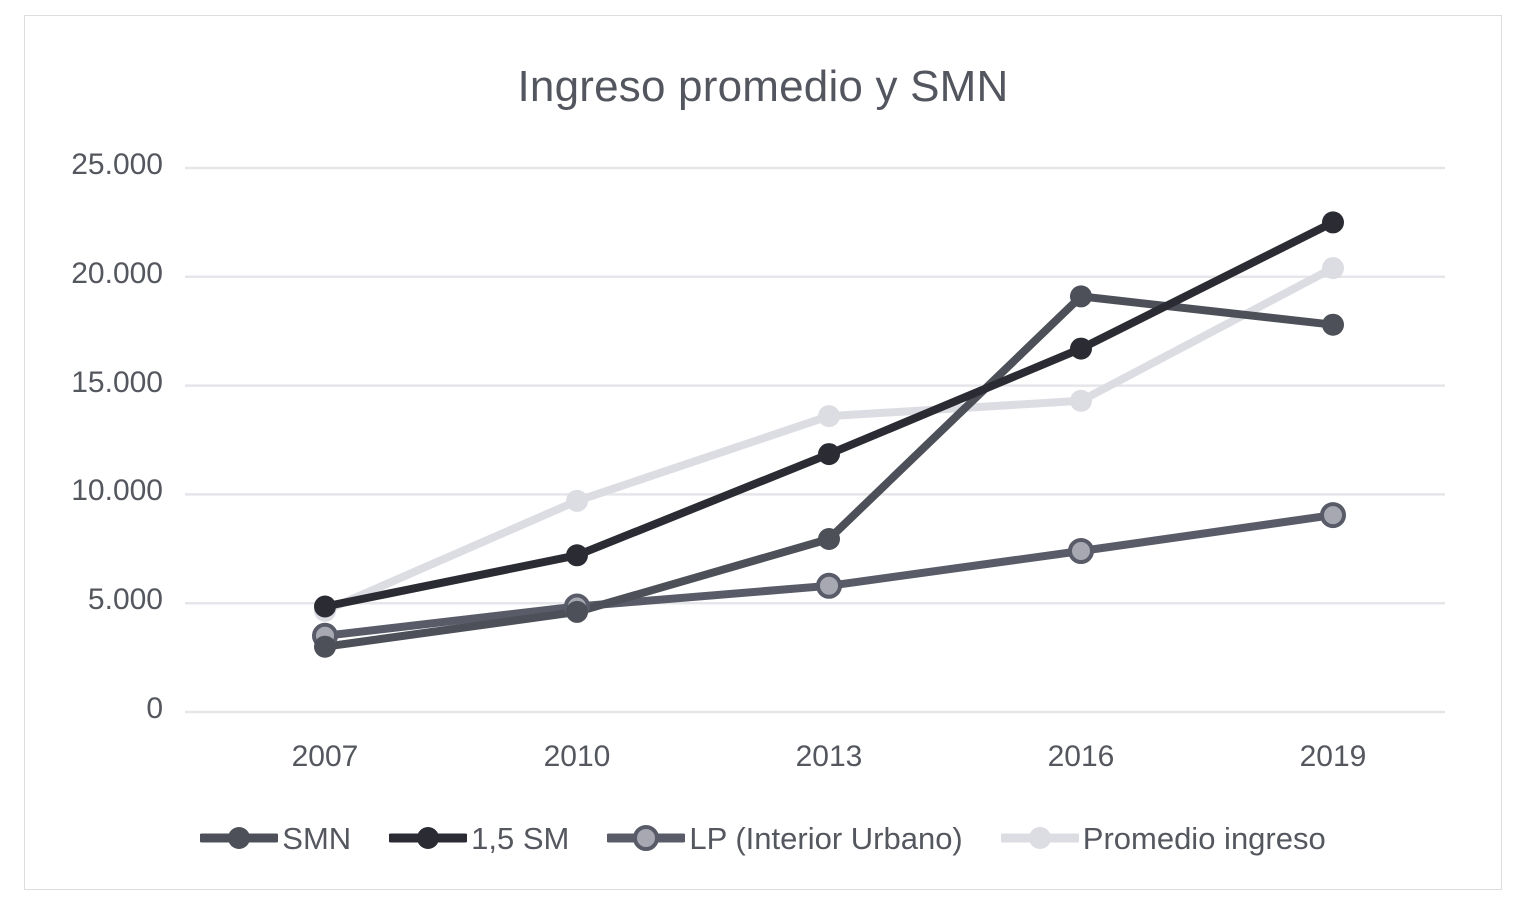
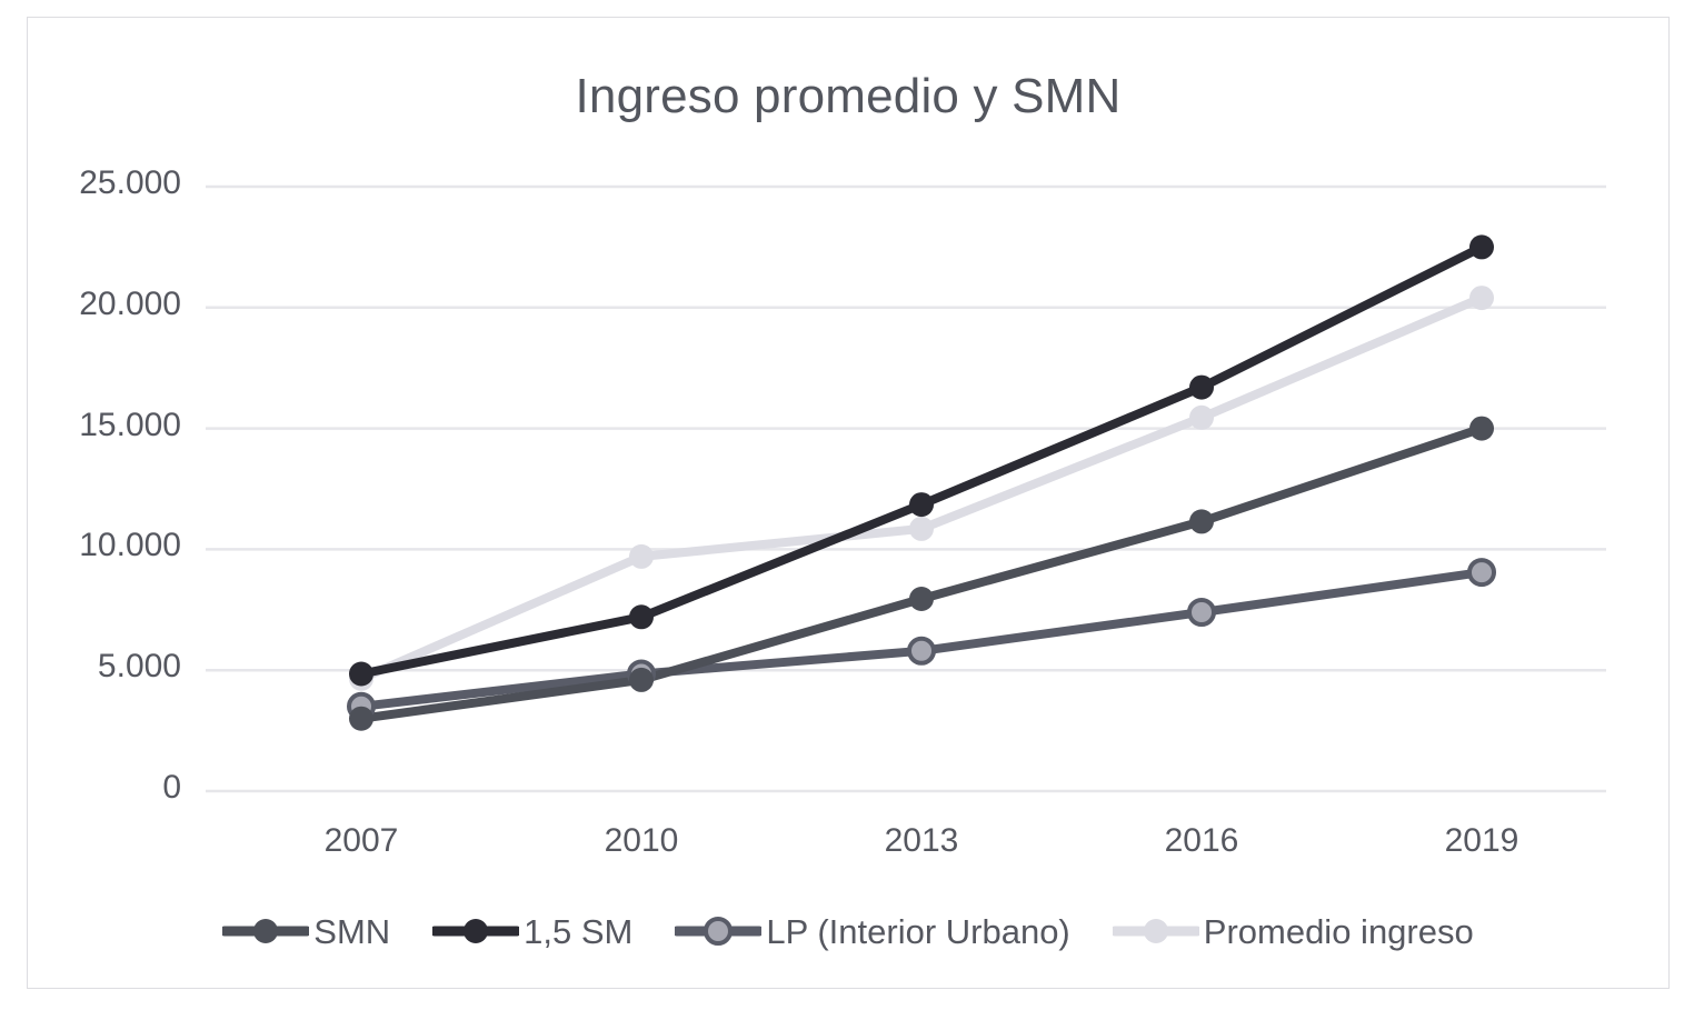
Promedio ingreso/2013: 13600 -> 10800
SMN/2016: 19100 -> 11200
Promedio ingreso/2016: 14300 -> 15400
SMN/2019: 17800 -> 15000
